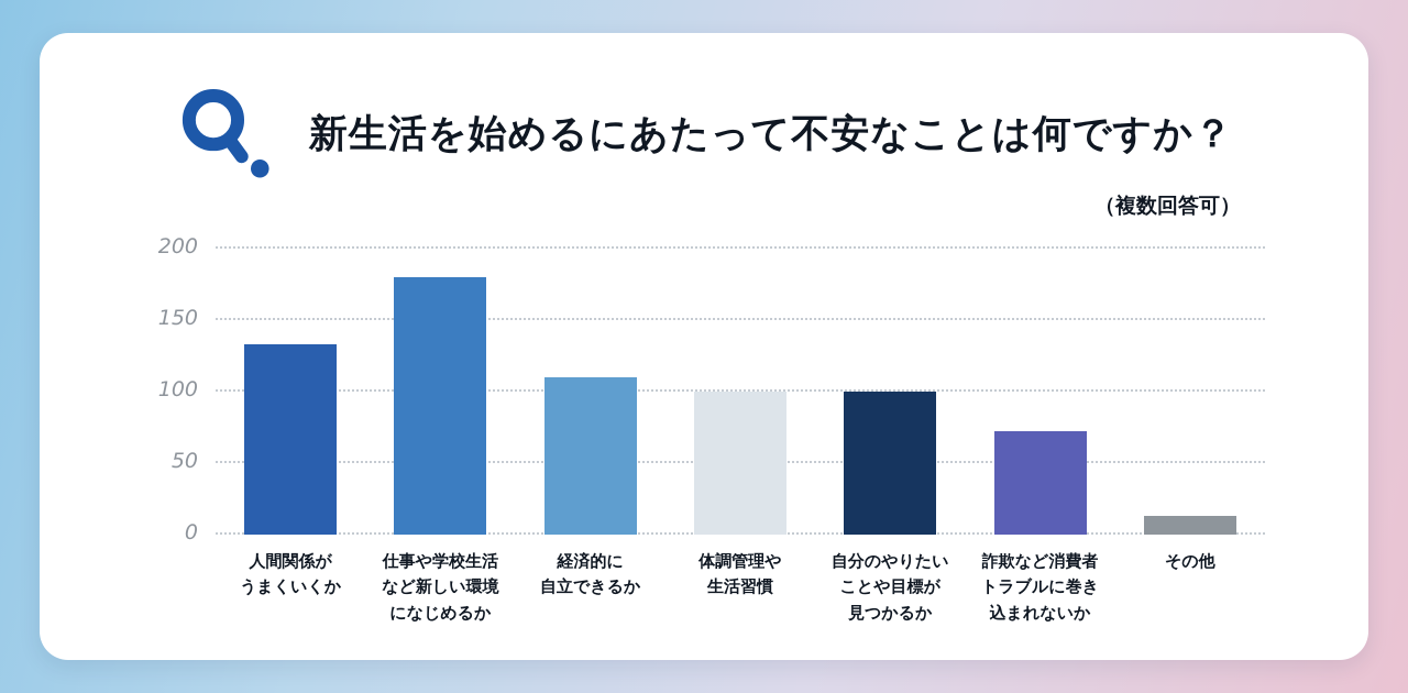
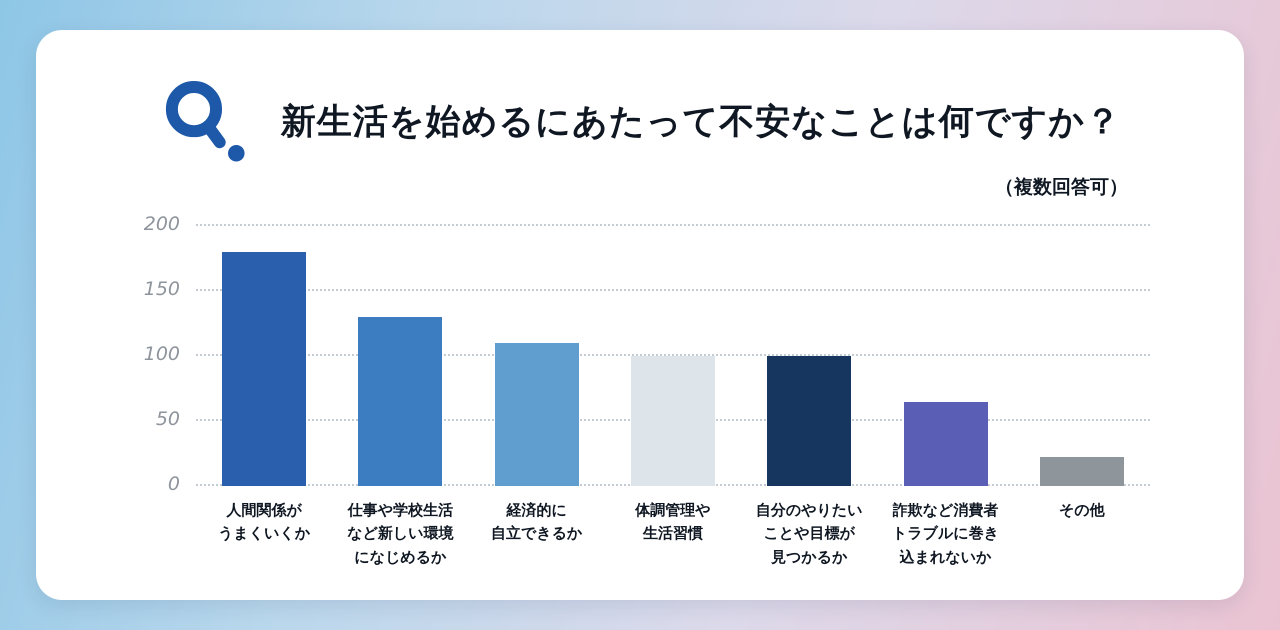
人間関係が うまくいくか: 133 -> 180
仕事や学校生活 など新しい環境 になじめるか: 180 -> 130
詐欺など消費者 トラブルに巻き 込まれないか: 72 -> 65
その他: 13 -> 22
